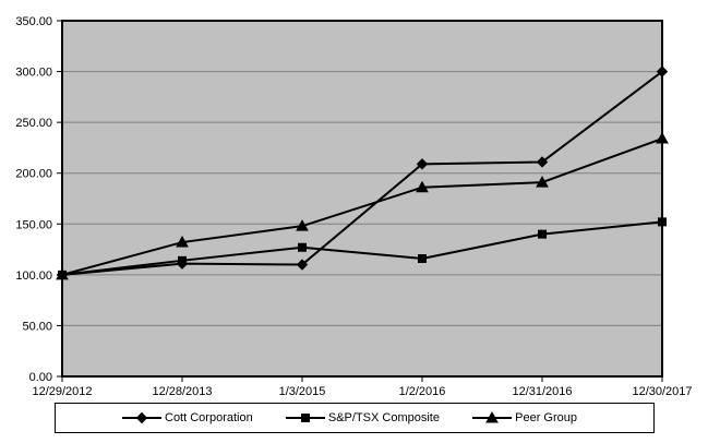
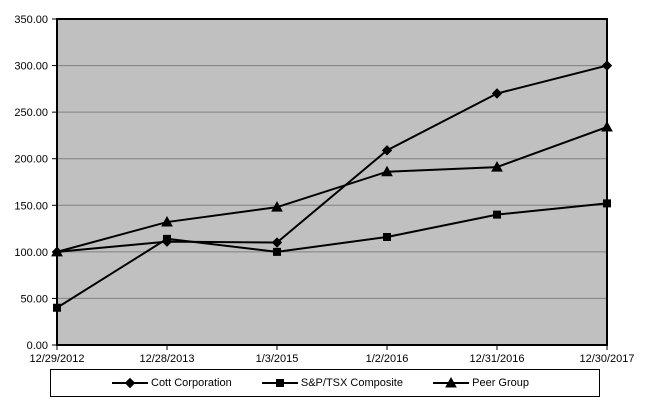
S&P/TSX Composite/12/29/2012: 100 -> 40
S&P/TSX Composite/1/3/2015: 130 -> 100
Cott Corporation/12/31/2016: 210 -> 270
